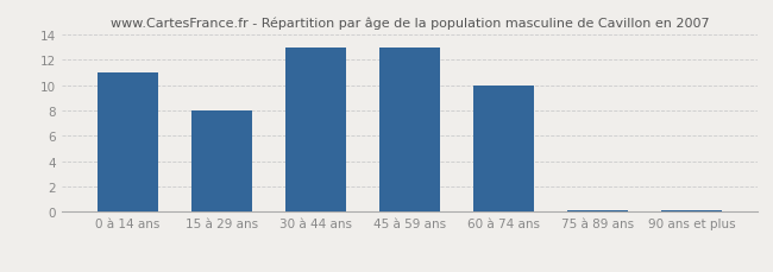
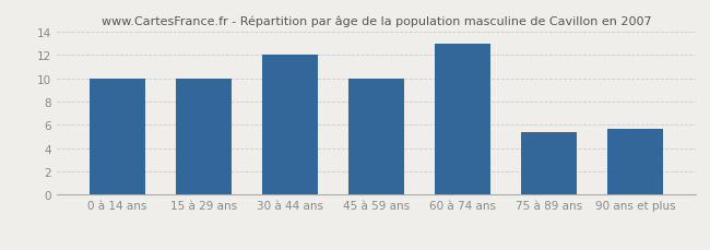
0 à 14 ans: 11.0 -> 10.0
15 à 29 ans: 8.0 -> 10.0
30 à 44 ans: 13.0 -> 12.0
45 à 59 ans: 13.0 -> 10.0
60 à 74 ans: 10.0 -> 13.0
75 à 89 ans: 0.1 -> 5.4
90 ans et plus: 0.1 -> 5.7
